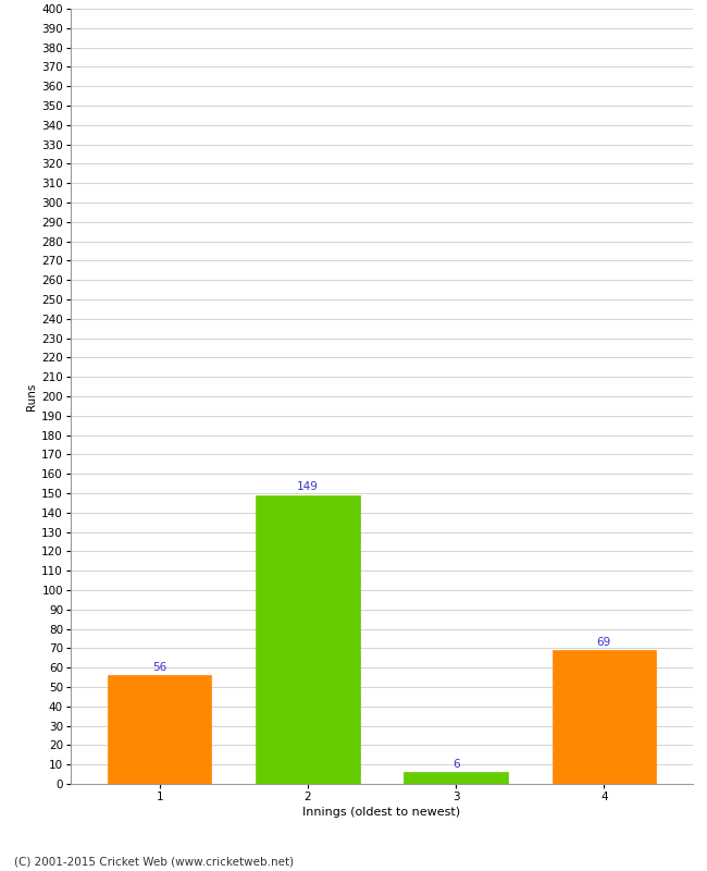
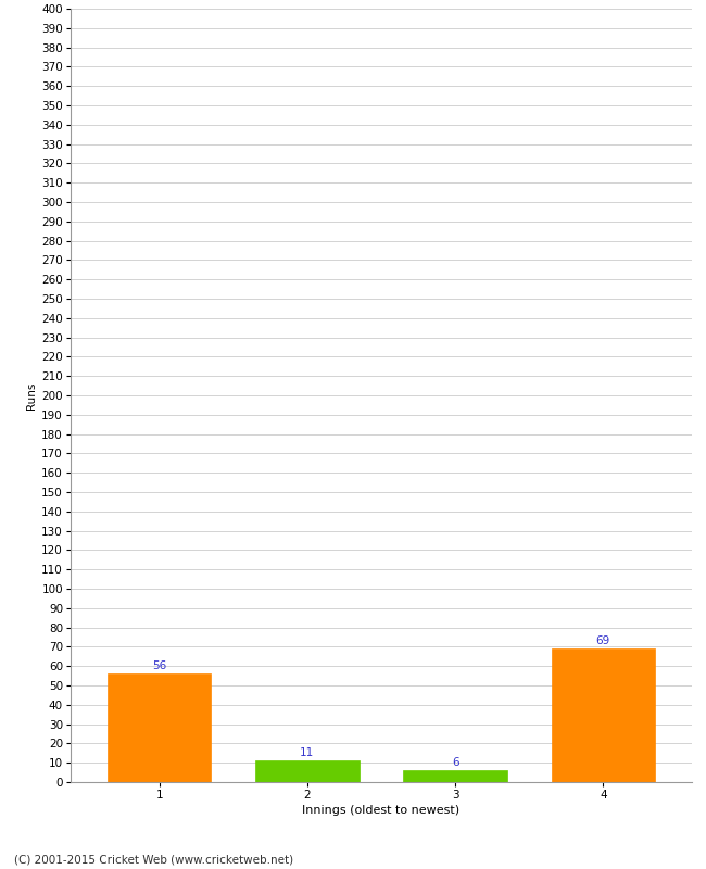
2: 149 -> 11
